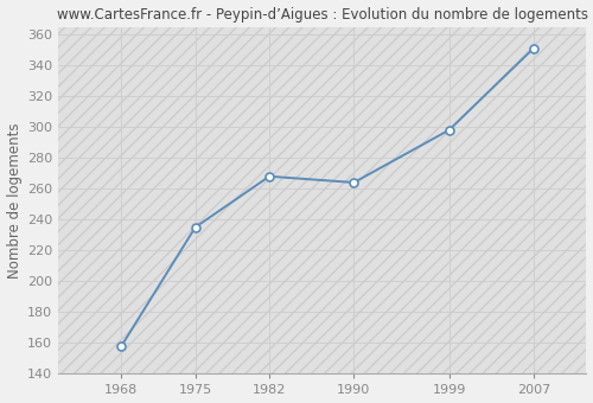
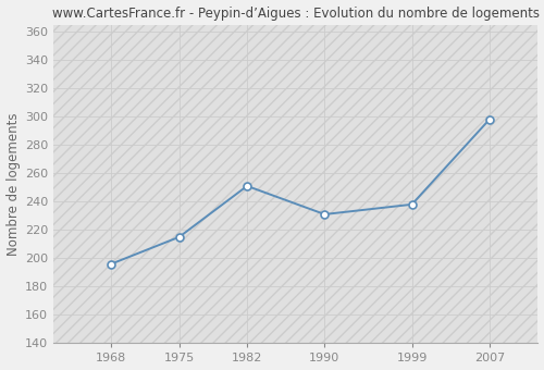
1968: 158 -> 196
1975: 235 -> 215
1982: 268 -> 251
1990: 264 -> 231
1999: 298 -> 238
2007: 351 -> 298
